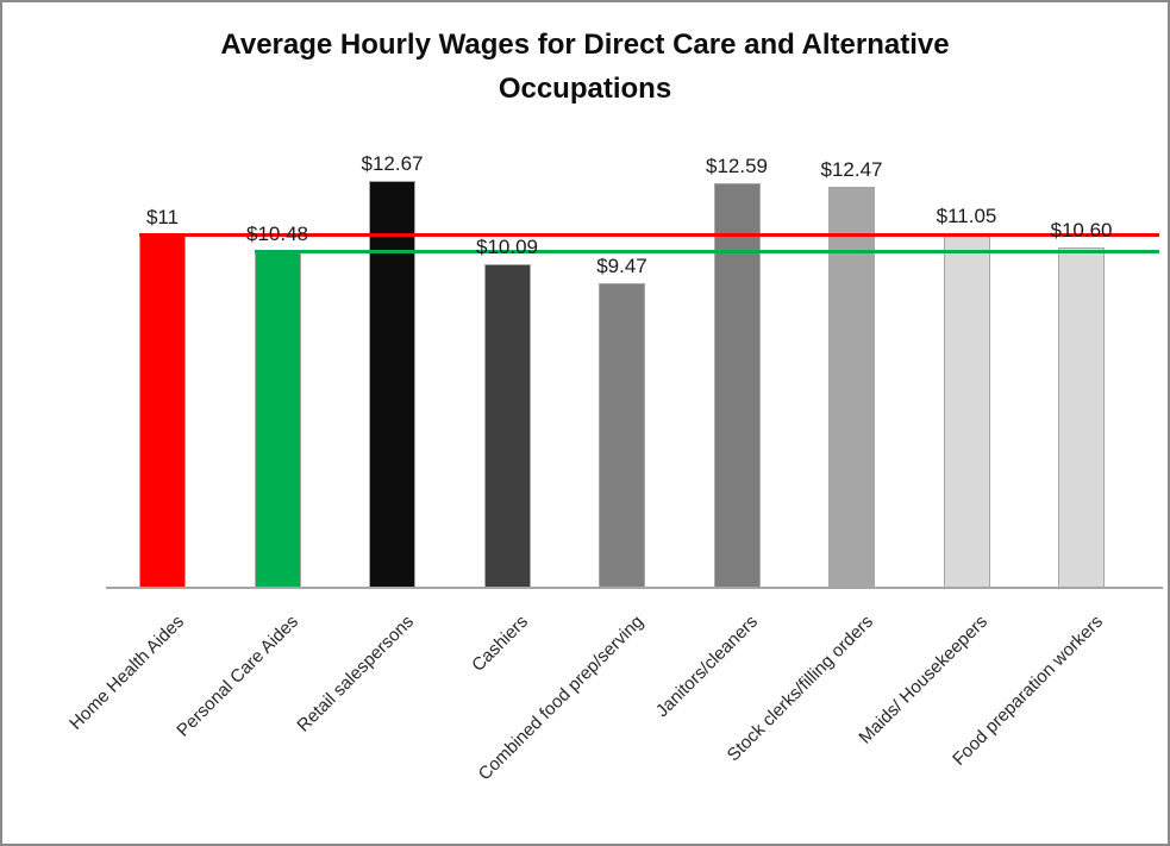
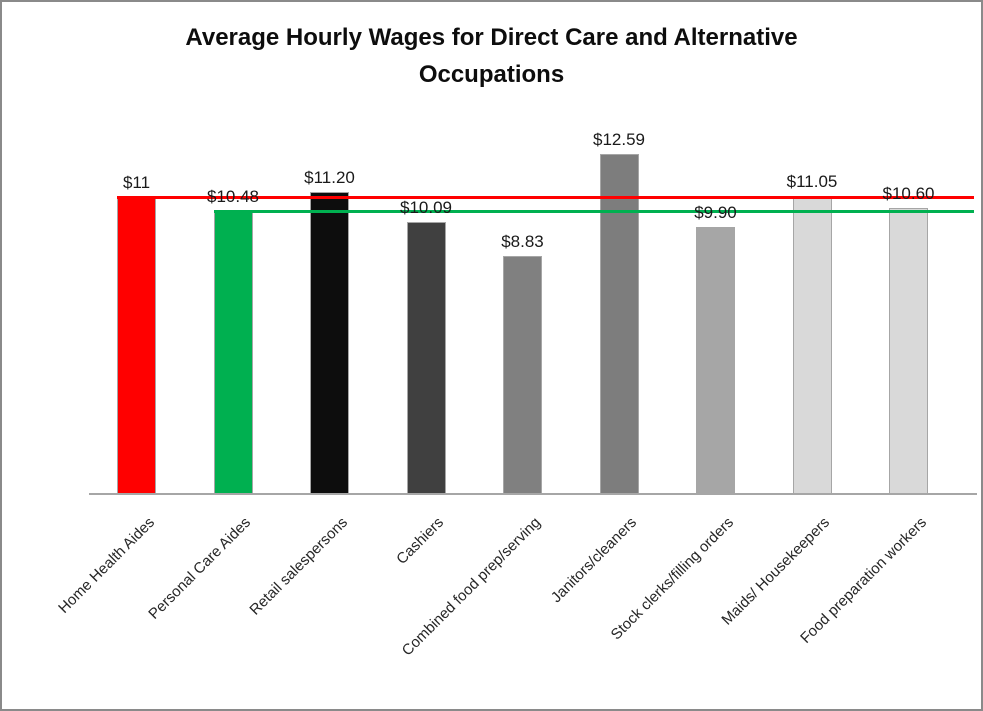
Retail salespersons: $12.67 -> $11.20
Combined food prep/serving: $9.47 -> $8.83
Stock clerks/filling orders: $12.47 -> $9.90
